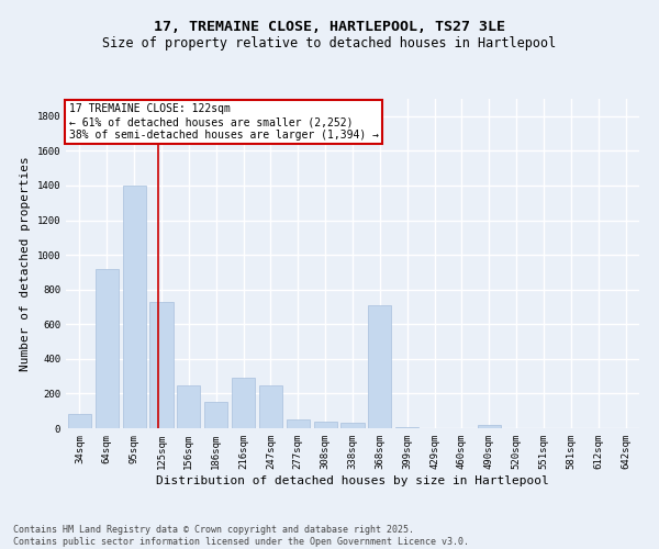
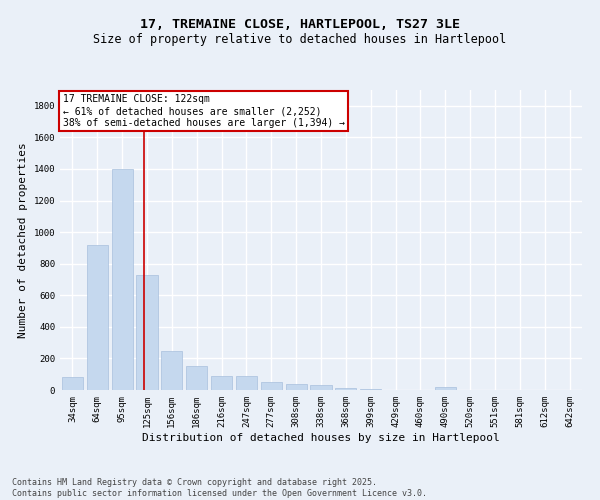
216sqm: 290 -> 90
247sqm: 250 -> 90
368sqm: 710 -> 10
